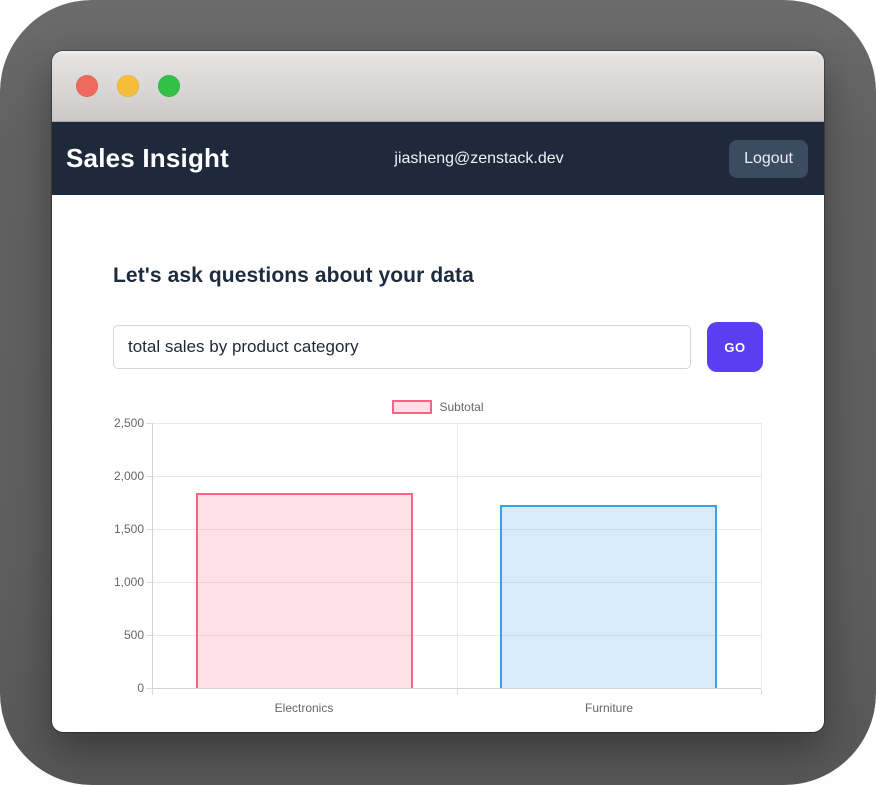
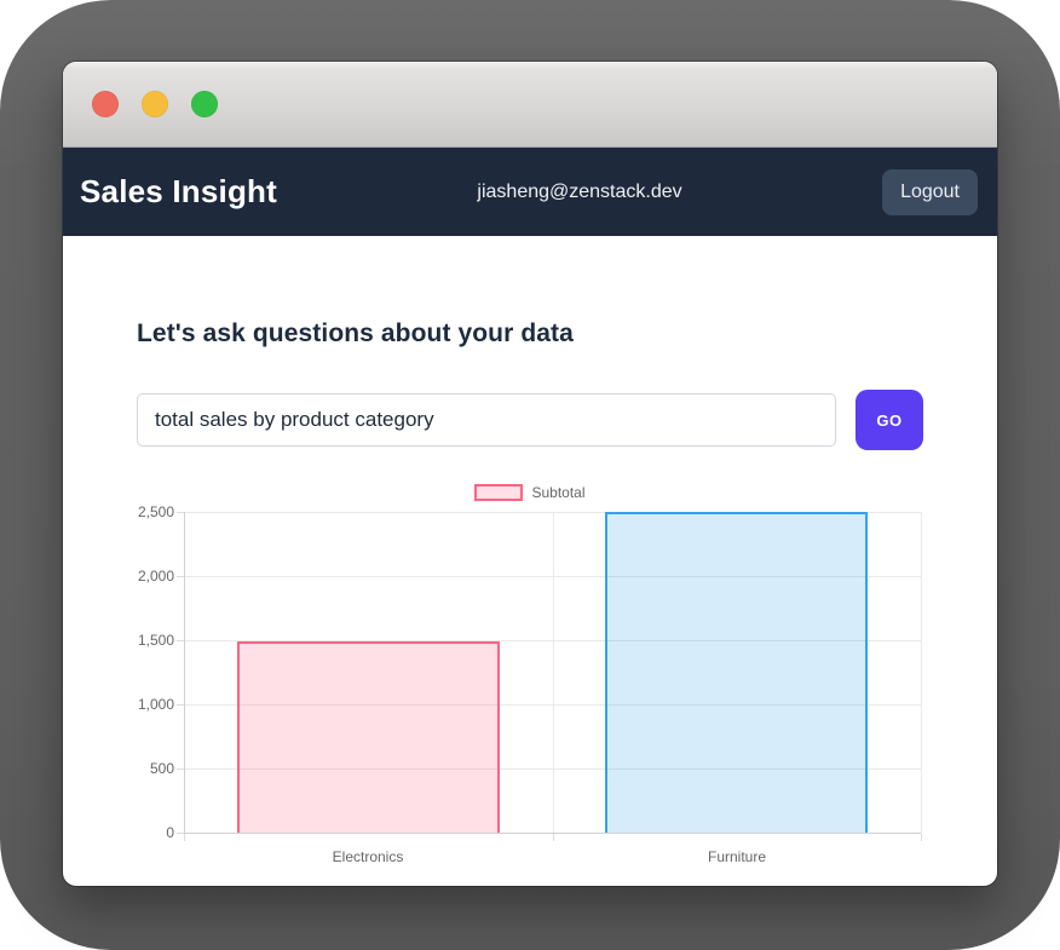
Electronics: 1840 -> 1490
Furniture: 1730 -> 2500
